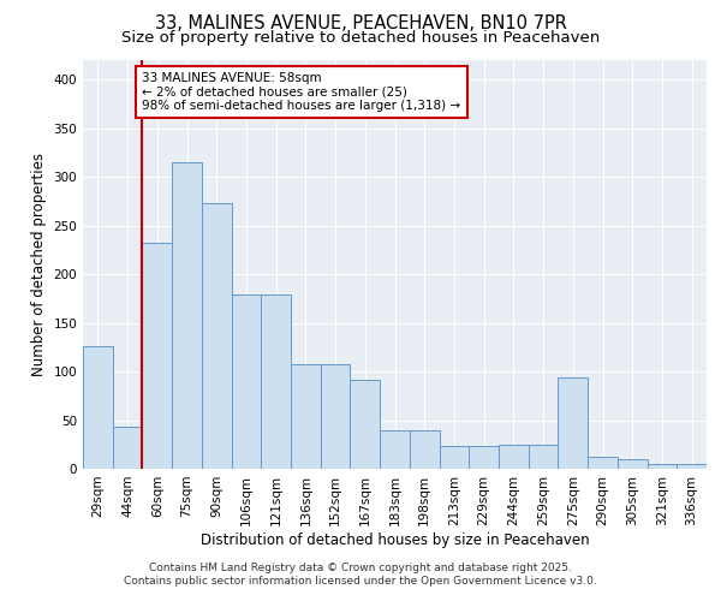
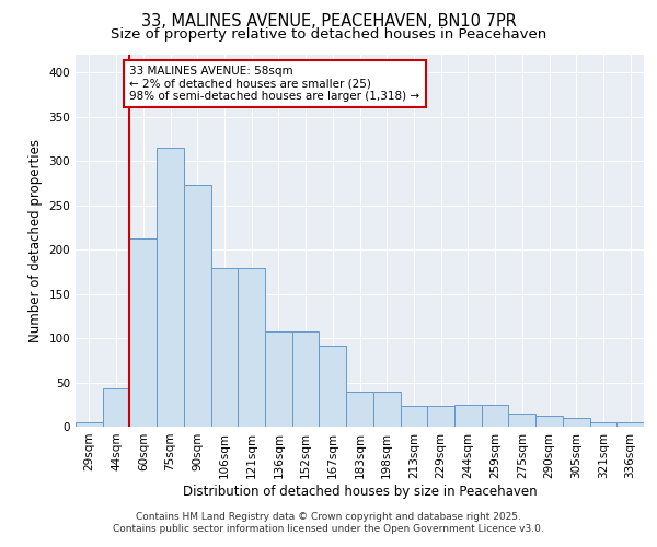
29sqm: 126 -> 5
60sqm: 232 -> 212
275sqm: 94 -> 15
